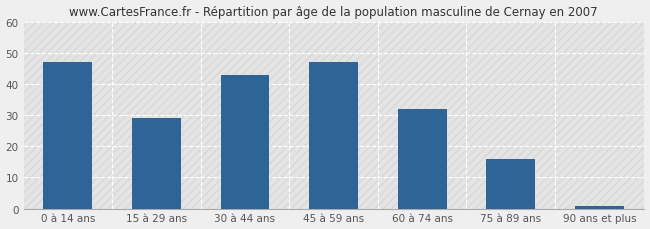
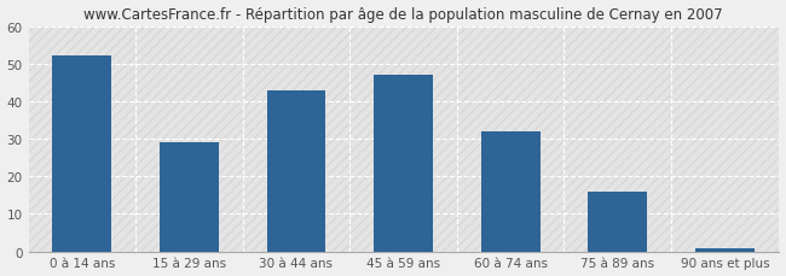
0 à 14 ans: 47.0 -> 52.0
